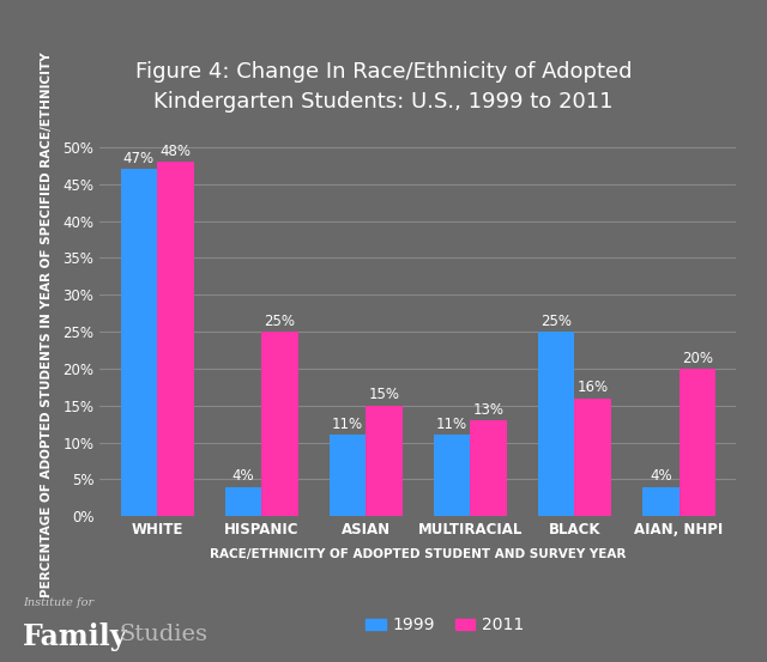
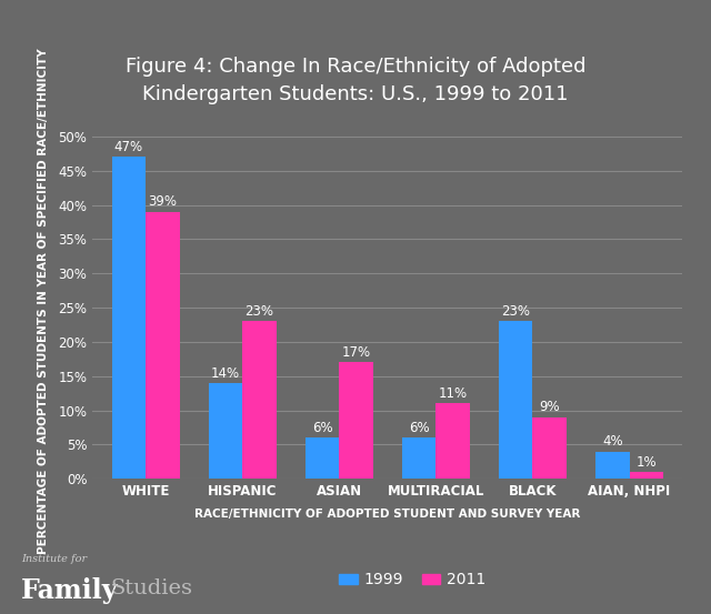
2011/WHITE: 48% -> 39%
1999/HISPANIC: 4% -> 14%
2011/HISPANIC: 25% -> 23%
1999/ASIAN: 11% -> 6%
2011/ASIAN: 15% -> 17%
1999/MULTIRACIAL: 11% -> 6%
2011/MULTIRACIAL: 13% -> 11%
1999/BLACK: 25% -> 23%
2011/BLACK: 16% -> 9%
2011/AIAN, NHPI: 20% -> 1%
